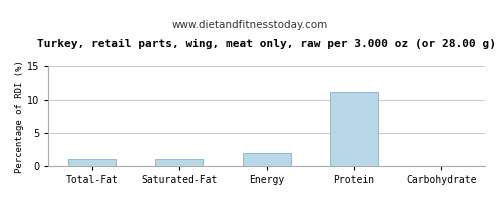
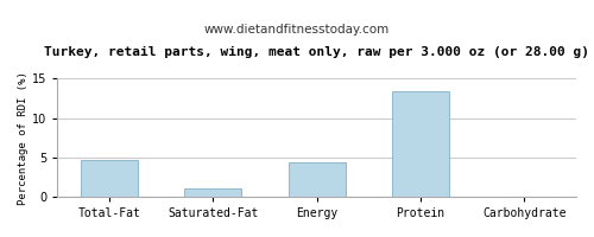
Total-Fat: 1.0 -> 4.6
Energy: 2.0 -> 4.4
Protein: 11.1 -> 13.4
